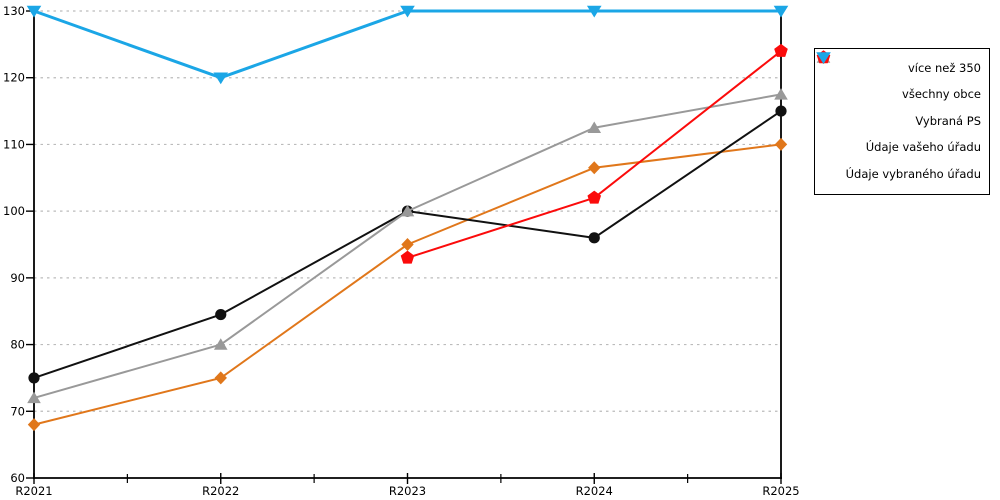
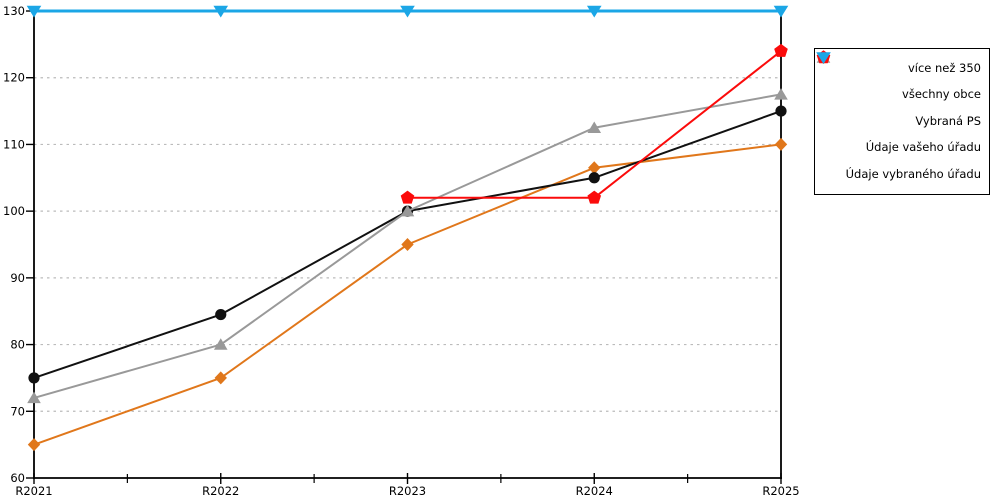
více než 350/R2021: 68 -> 65
Údaje vybraného úřadu/R2022: 120 -> 130
Údaje vašeho úřadu/R2023: 93 -> 102
všechny obce/R2024: 96 -> 105
